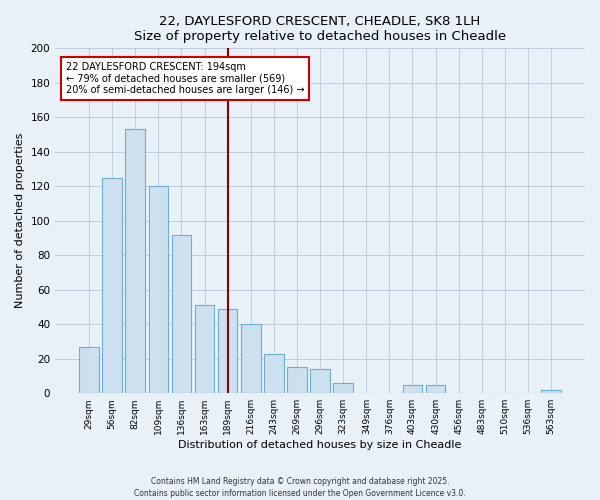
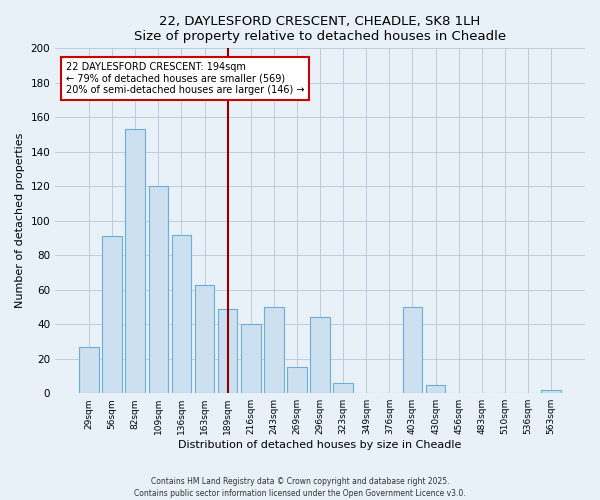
56sqm: 125 -> 91
163sqm: 51 -> 63
243sqm: 23 -> 50
296sqm: 14 -> 44
403sqm: 5 -> 50
